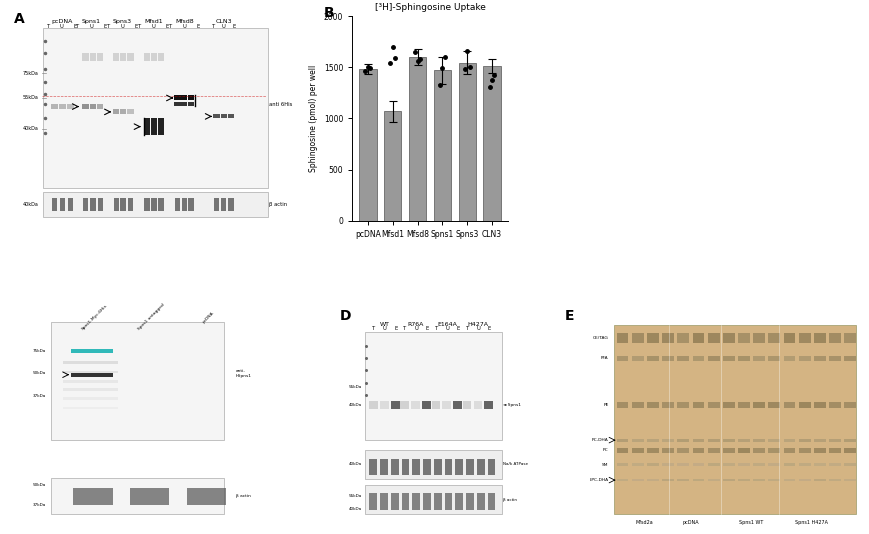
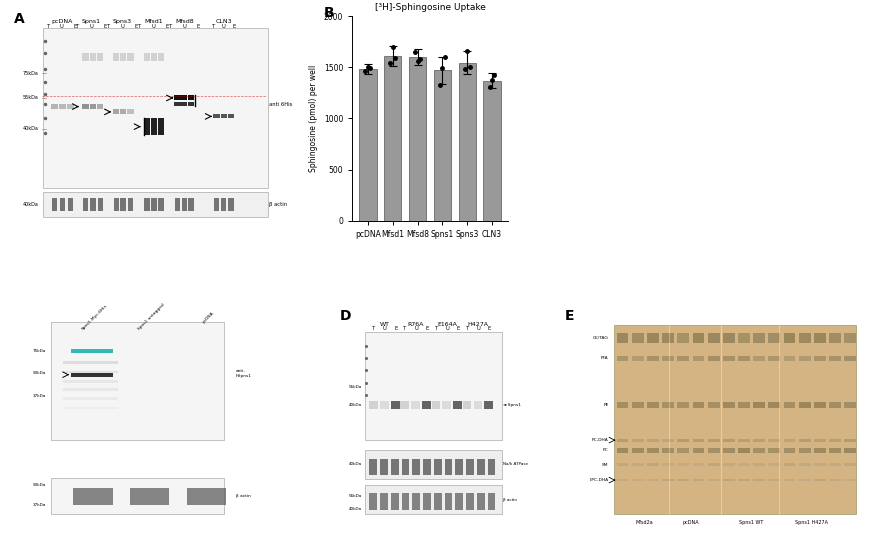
Mfsd1: 1070 -> 1610
CLN3: 1510 -> 1370
